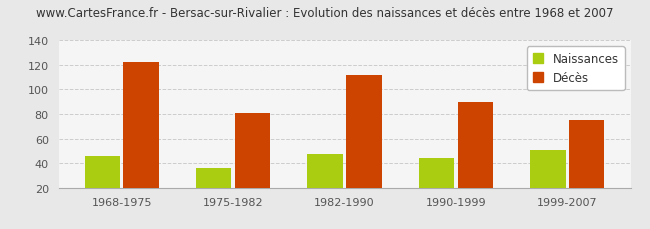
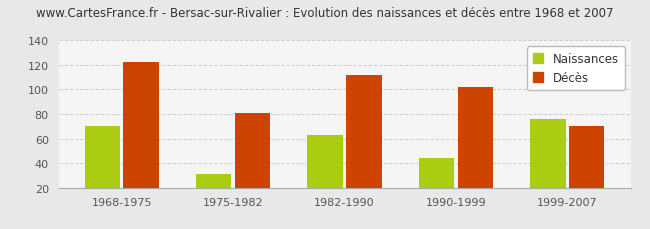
Naissances/1968-1975: 46 -> 70
Naissances/1975-1982: 36 -> 31
Naissances/1982-1990: 47 -> 63
Décès/1990-1999: 90 -> 102
Naissances/1999-2007: 51 -> 76
Décès/1999-2007: 75 -> 70
